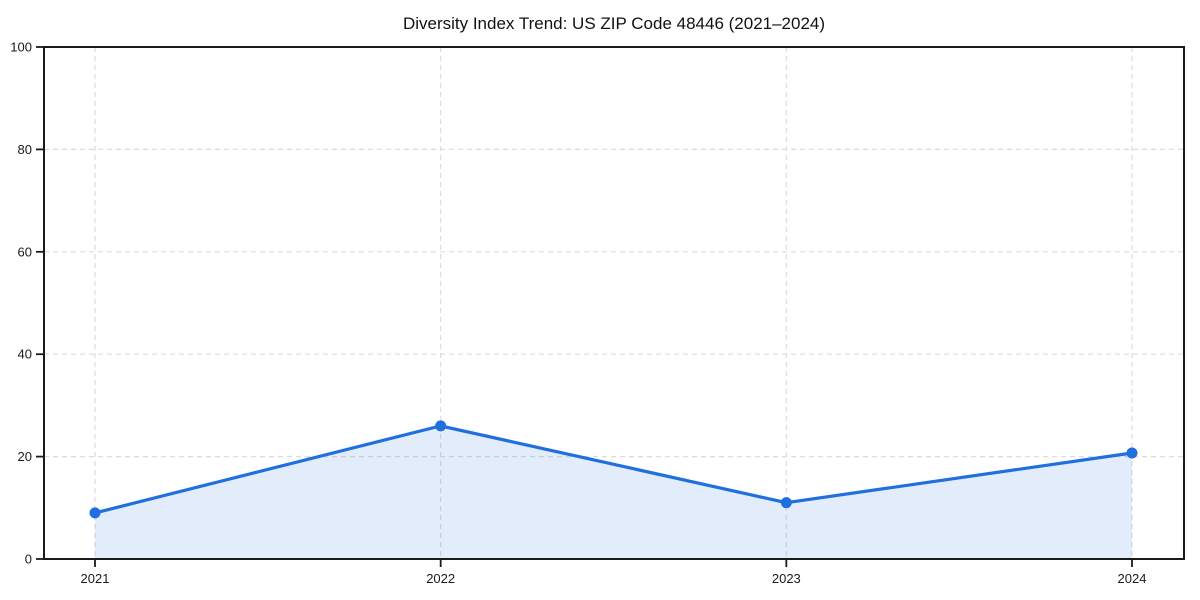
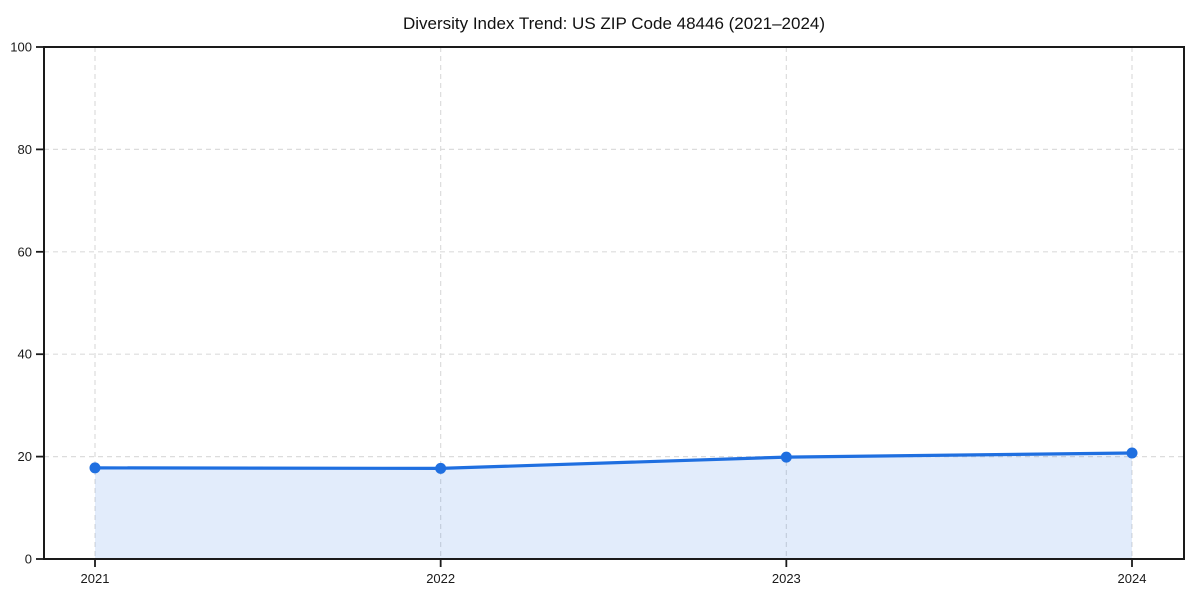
2021: 9 -> 18
2022: 26 -> 18
2023: 11 -> 20
